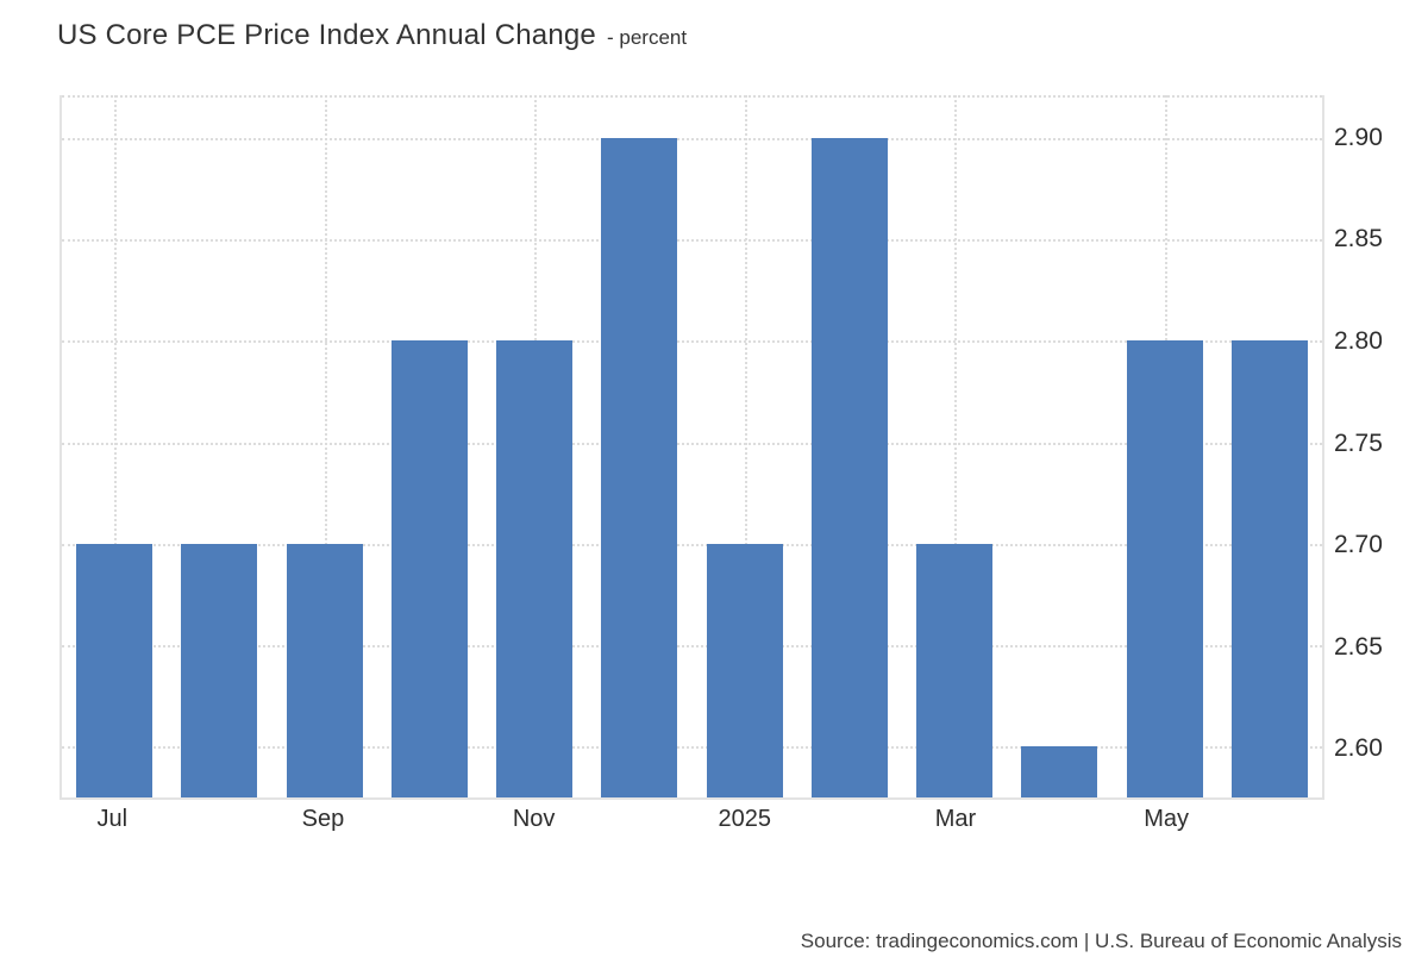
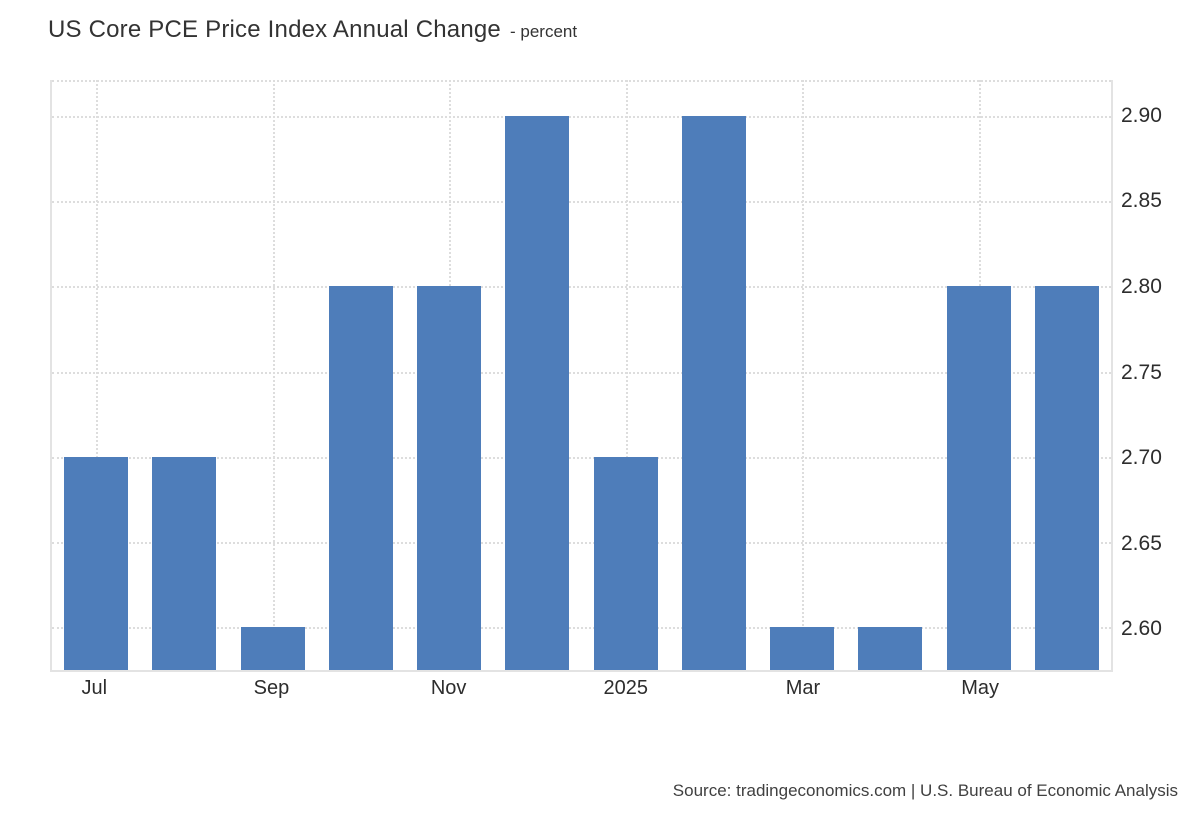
Sep: 2.7 -> 2.6
Mar: 2.7 -> 2.6
